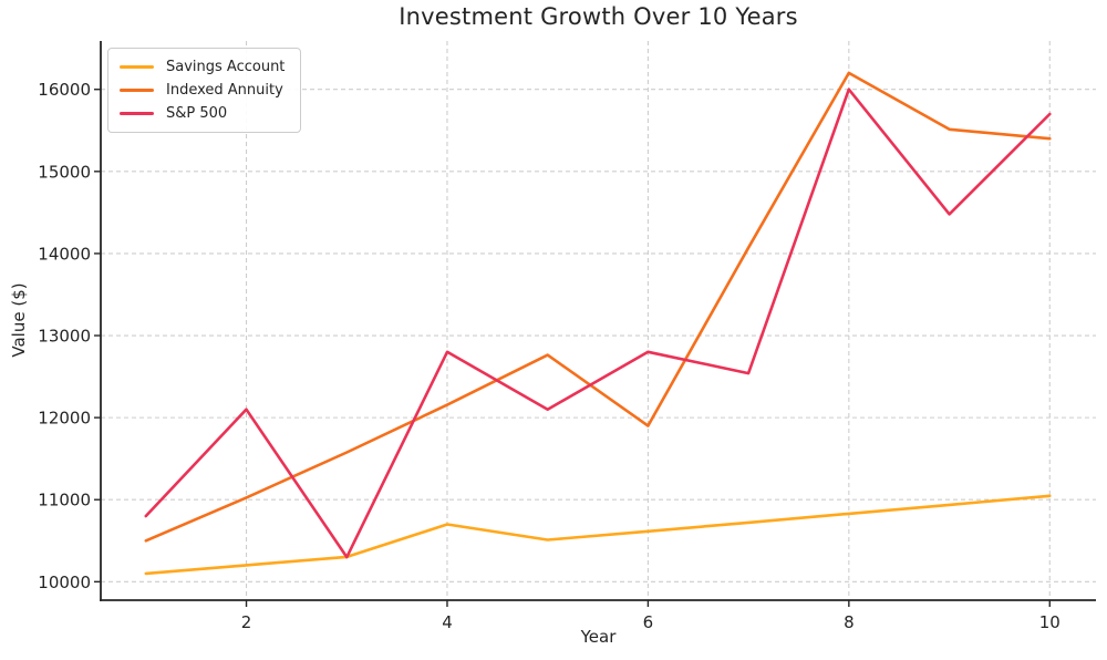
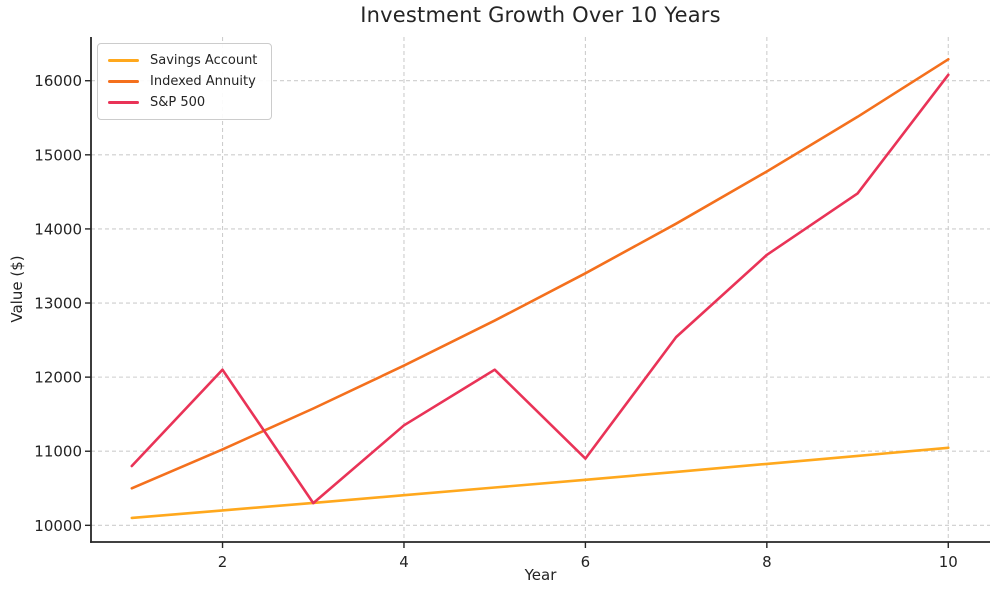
Savings Account/4: 10700 -> 10400
S&P 500/4: 12800 -> 11400
Indexed Annuity/6: 11900 -> 13400
S&P 500/6: 12800 -> 10900
Indexed Annuity/8: 16200 -> 14800
S&P 500/8: 16000 -> 13600
Indexed Annuity/10: 15400 -> 16300
S&P 500/10: 15700 -> 16100
